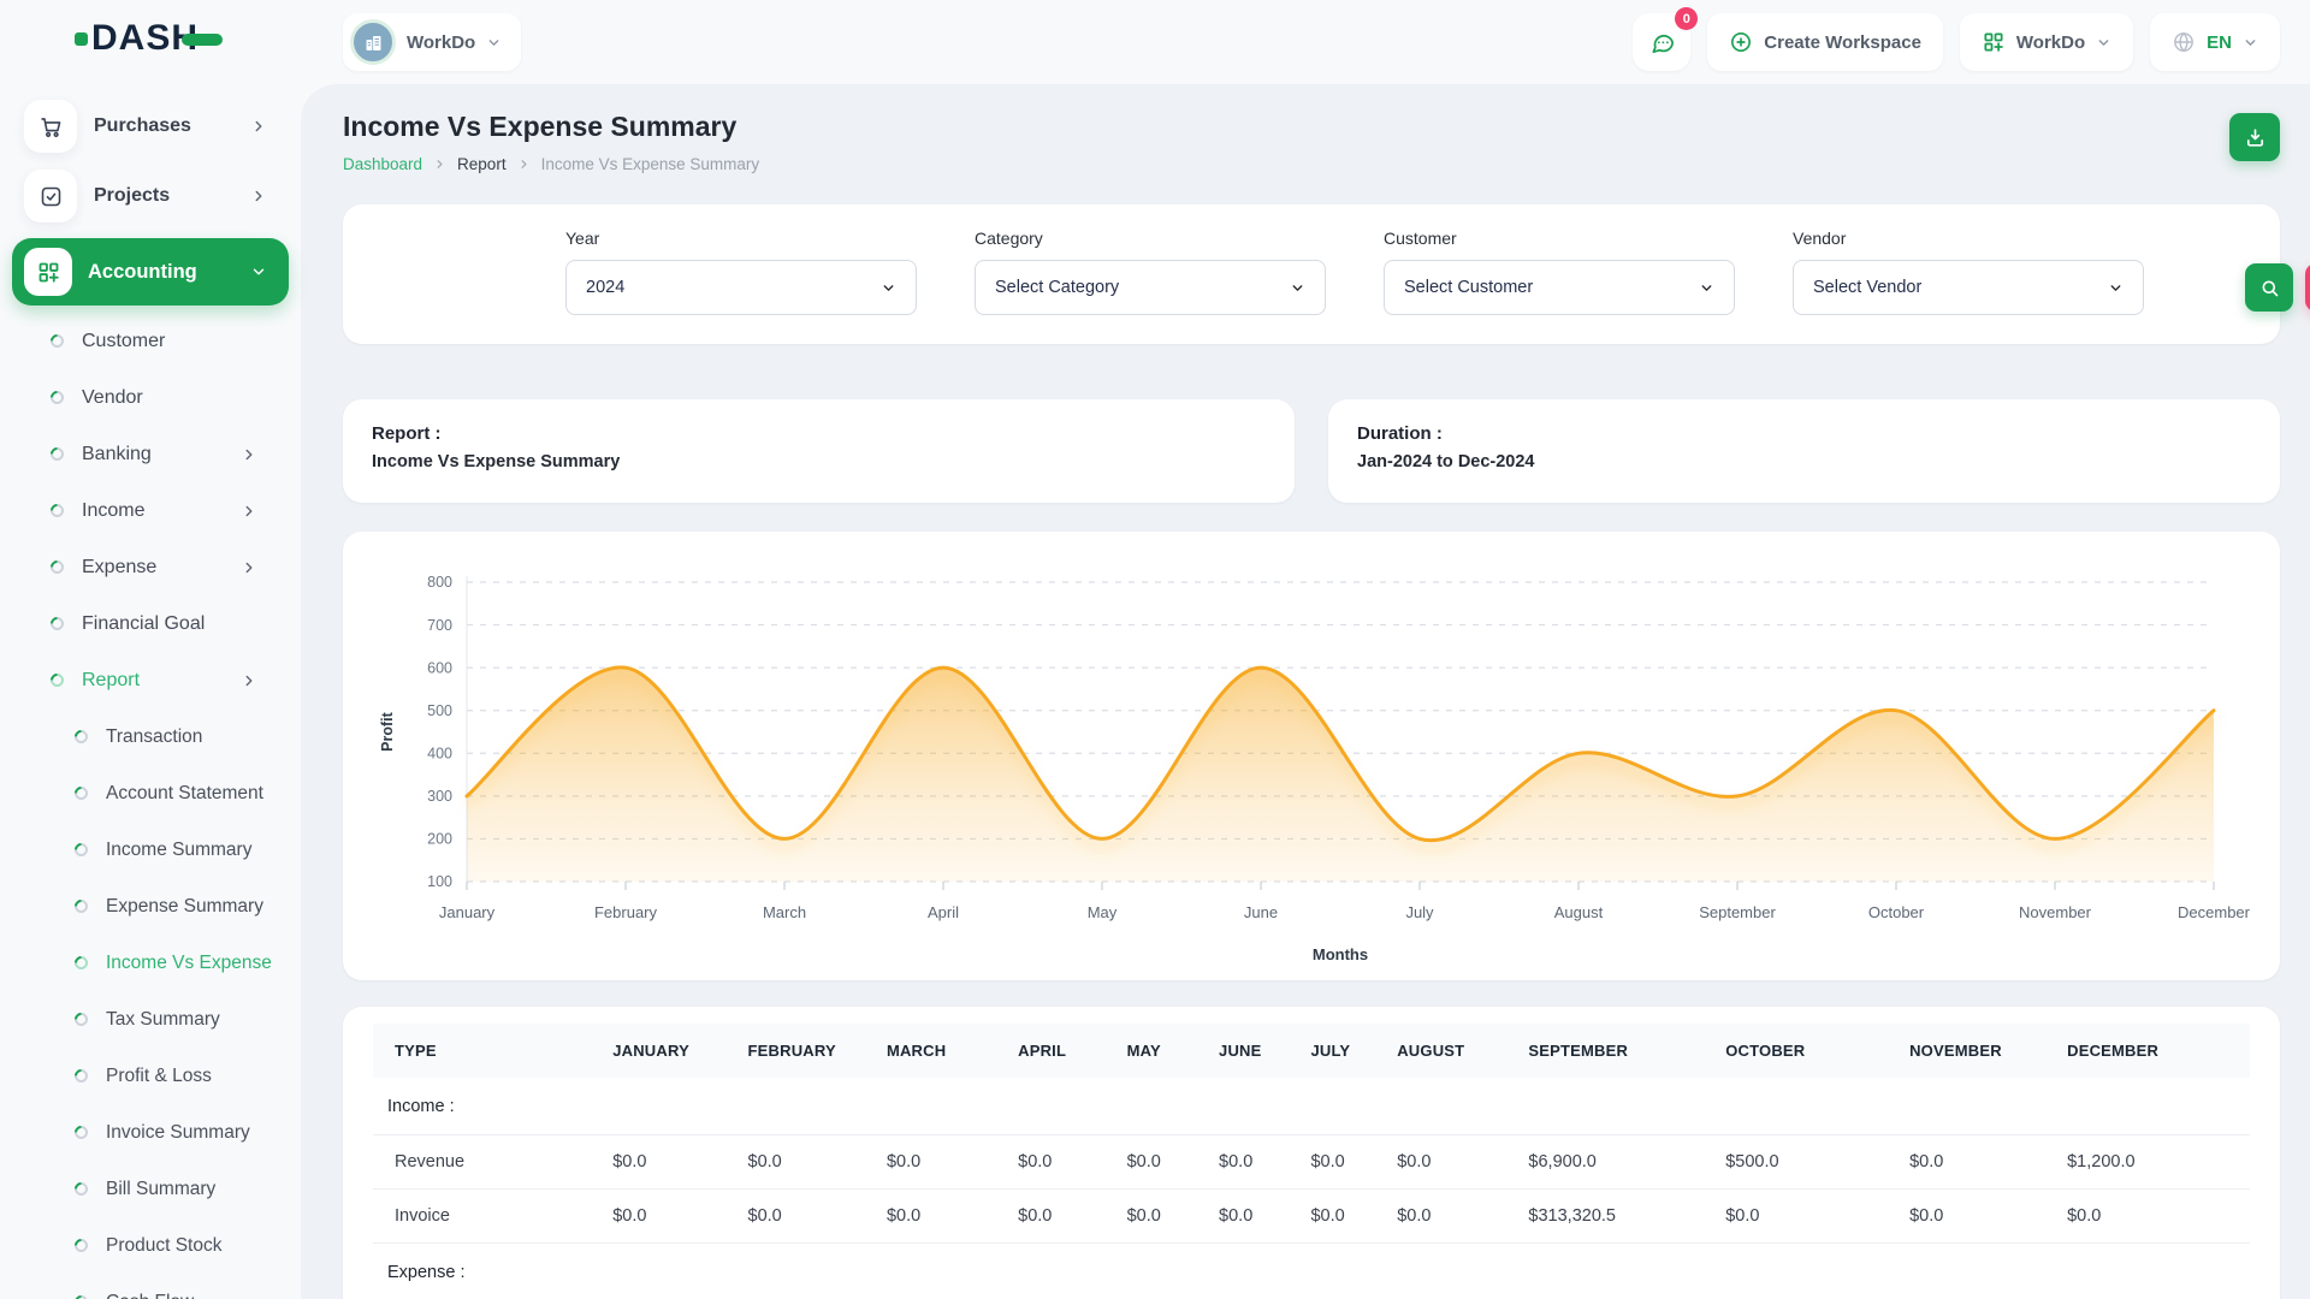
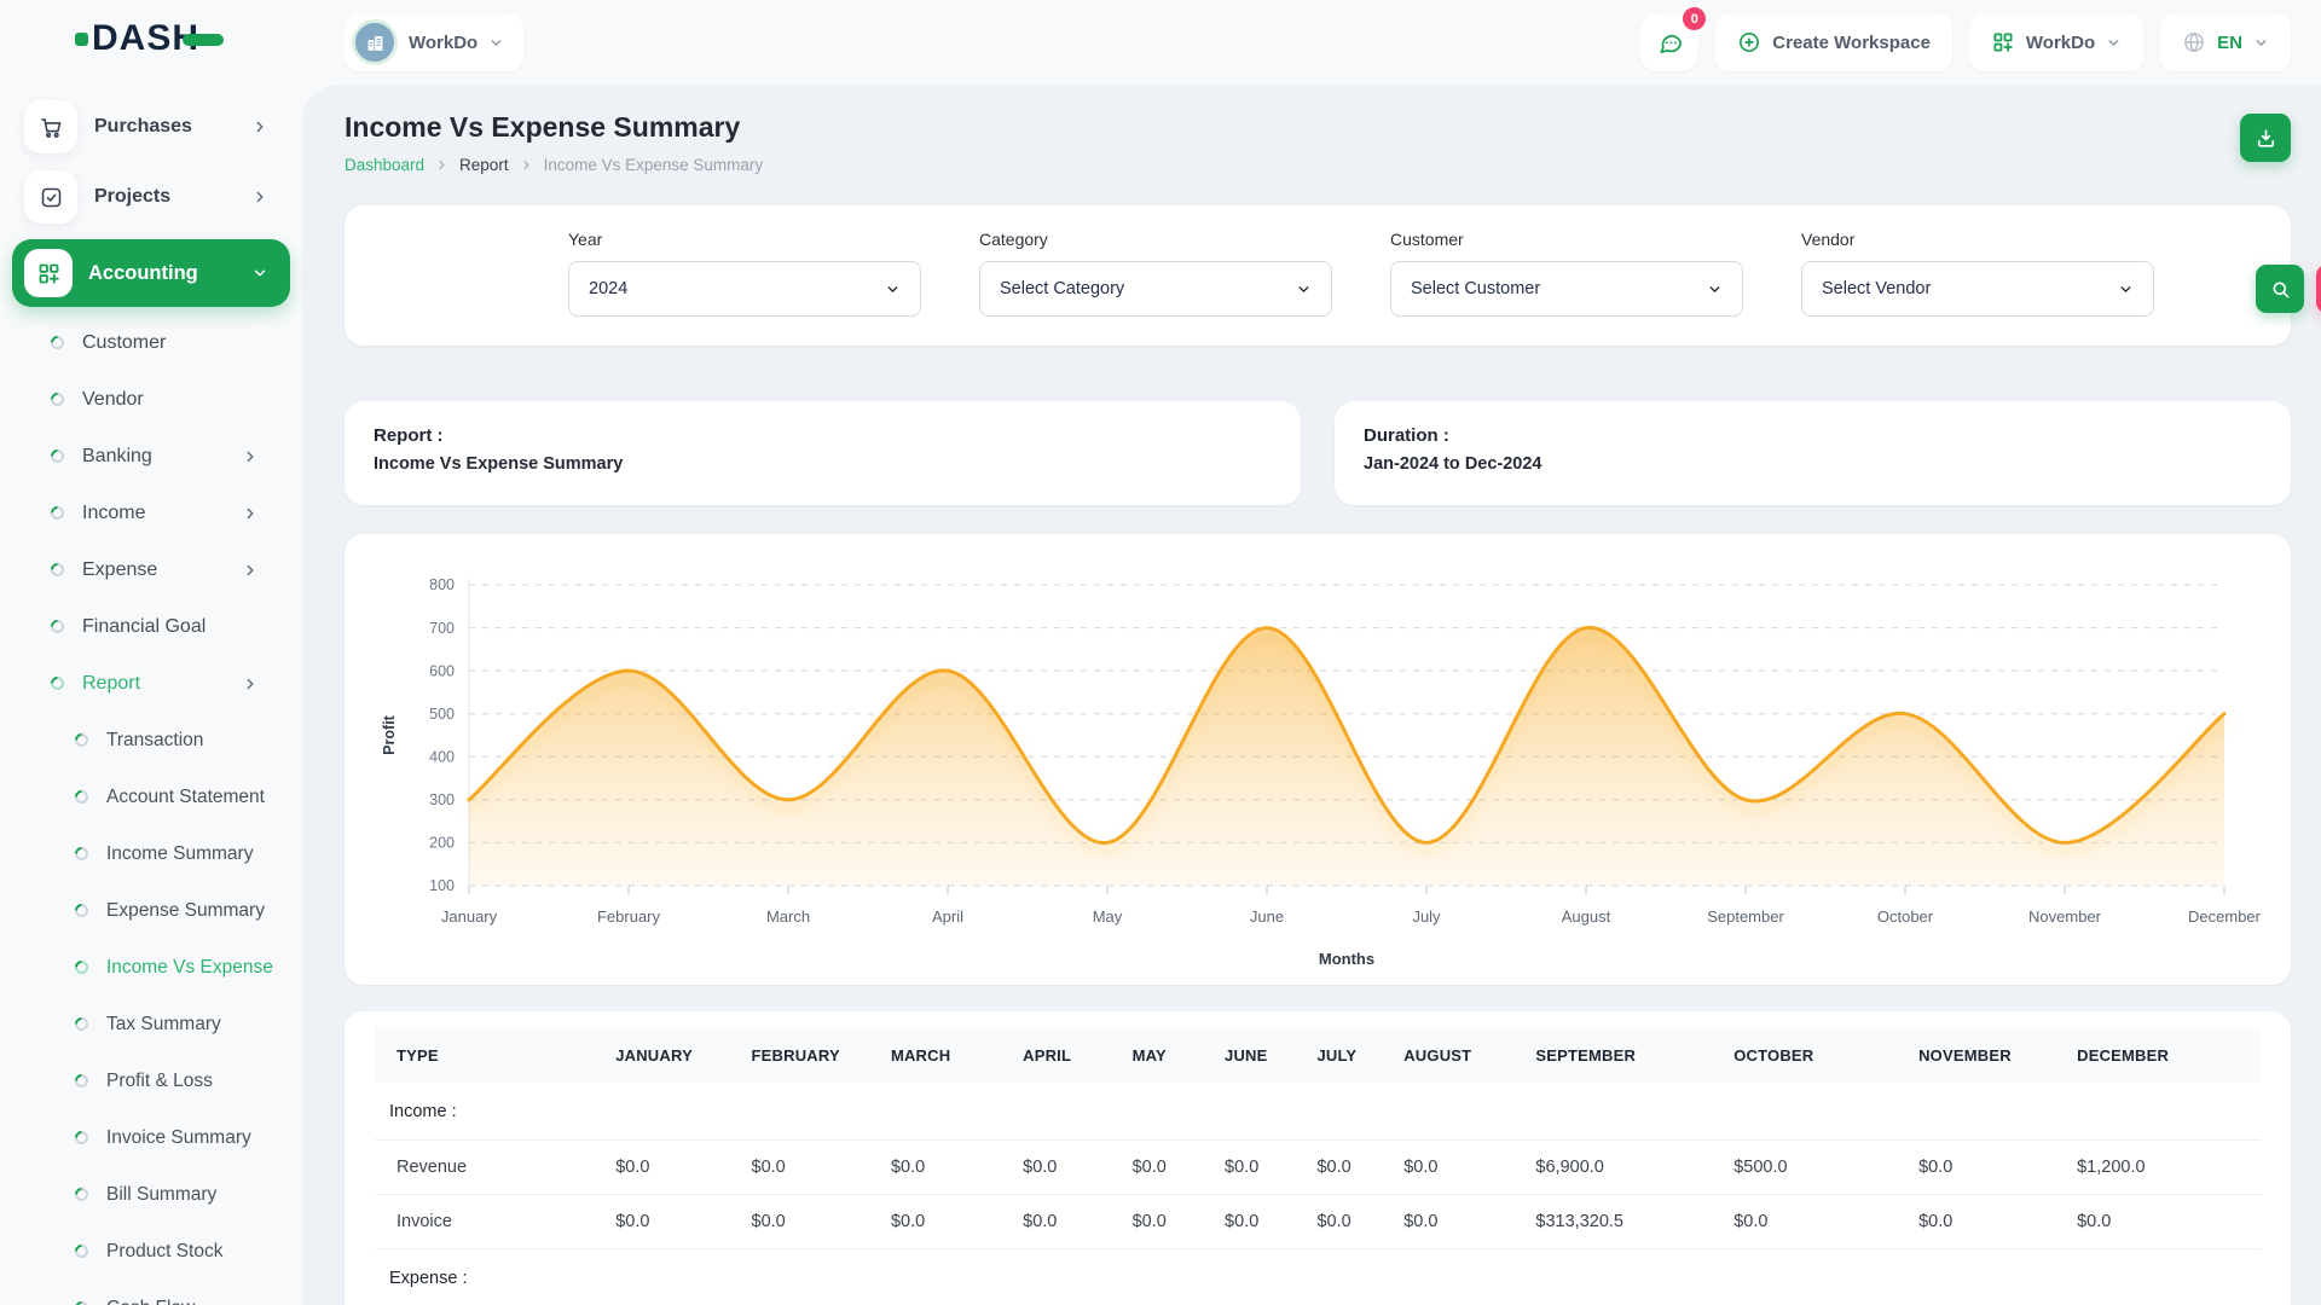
March: 200 -> 300
June: 600 -> 700
August: 400 -> 700
